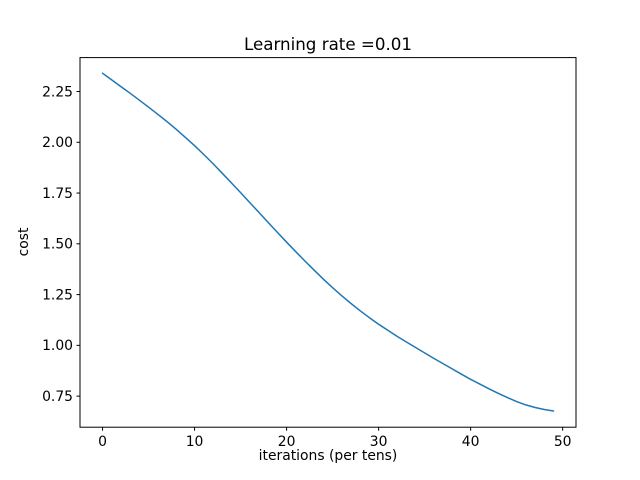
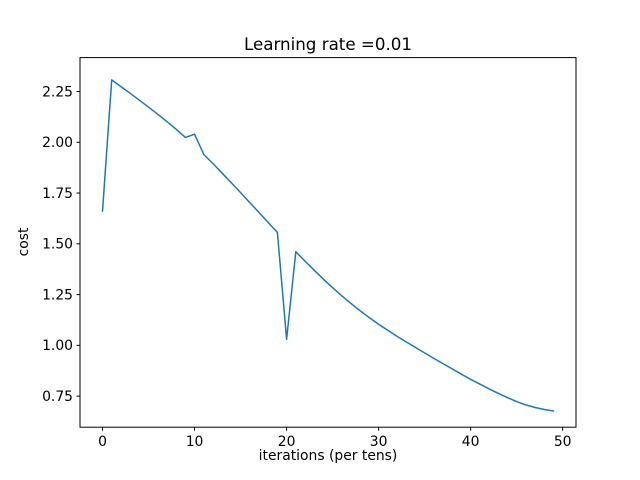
0: 2.34 -> 1.66
10: 1.98 -> 2.04
20: 1.51 -> 1.03
